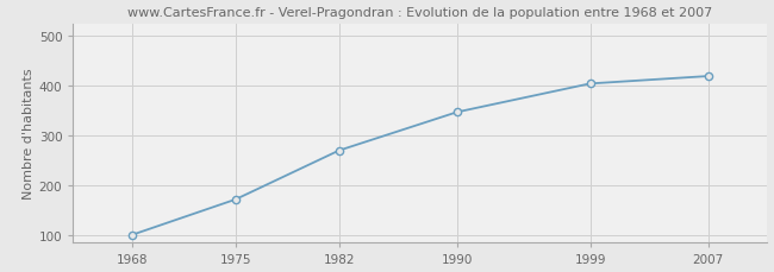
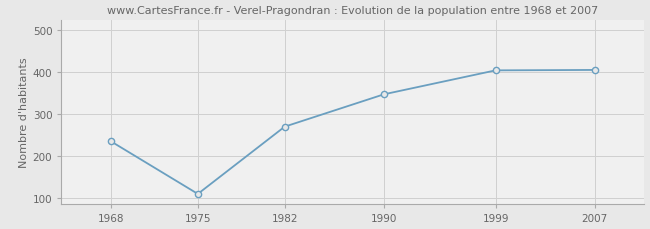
1968: 101 -> 235
1975: 172 -> 110
2007: 419 -> 405
